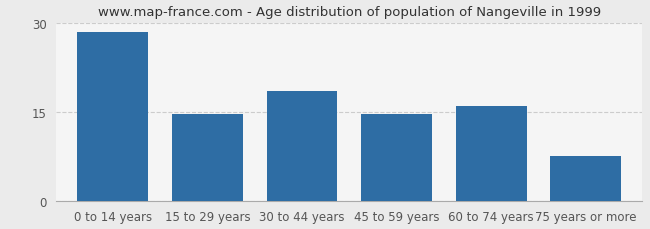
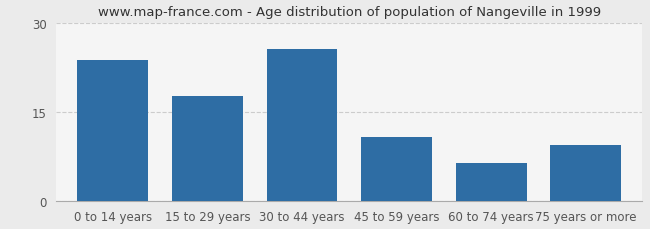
0 to 14 years: 28.5 -> 23.8
15 to 29 years: 14.7 -> 17.6
30 to 44 years: 18.5 -> 25.6
45 to 59 years: 14.7 -> 10.8
60 to 74 years: 16.0 -> 6.4
75 years or more: 7.5 -> 9.4
